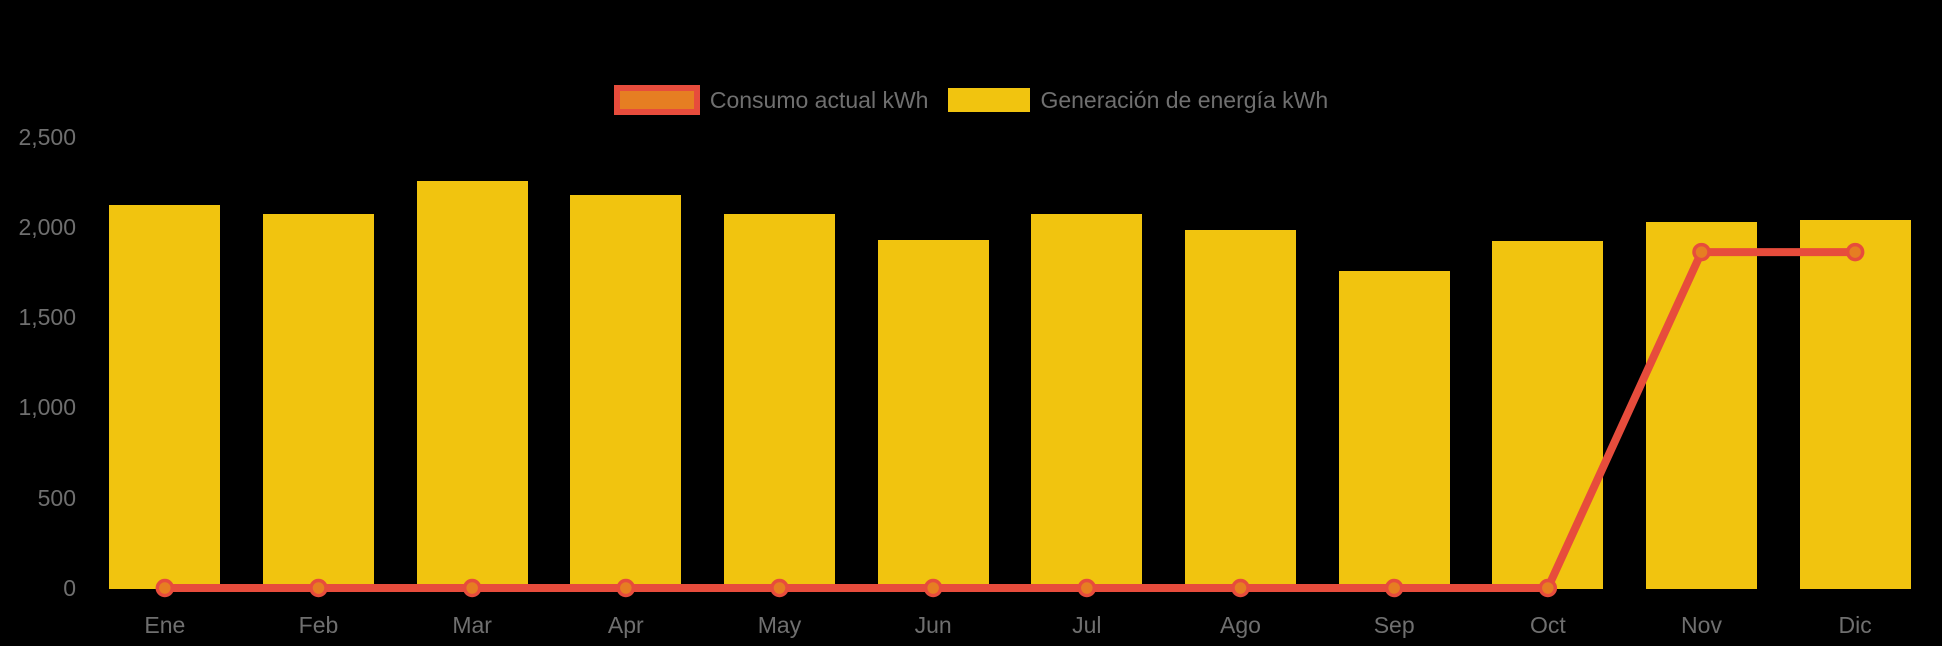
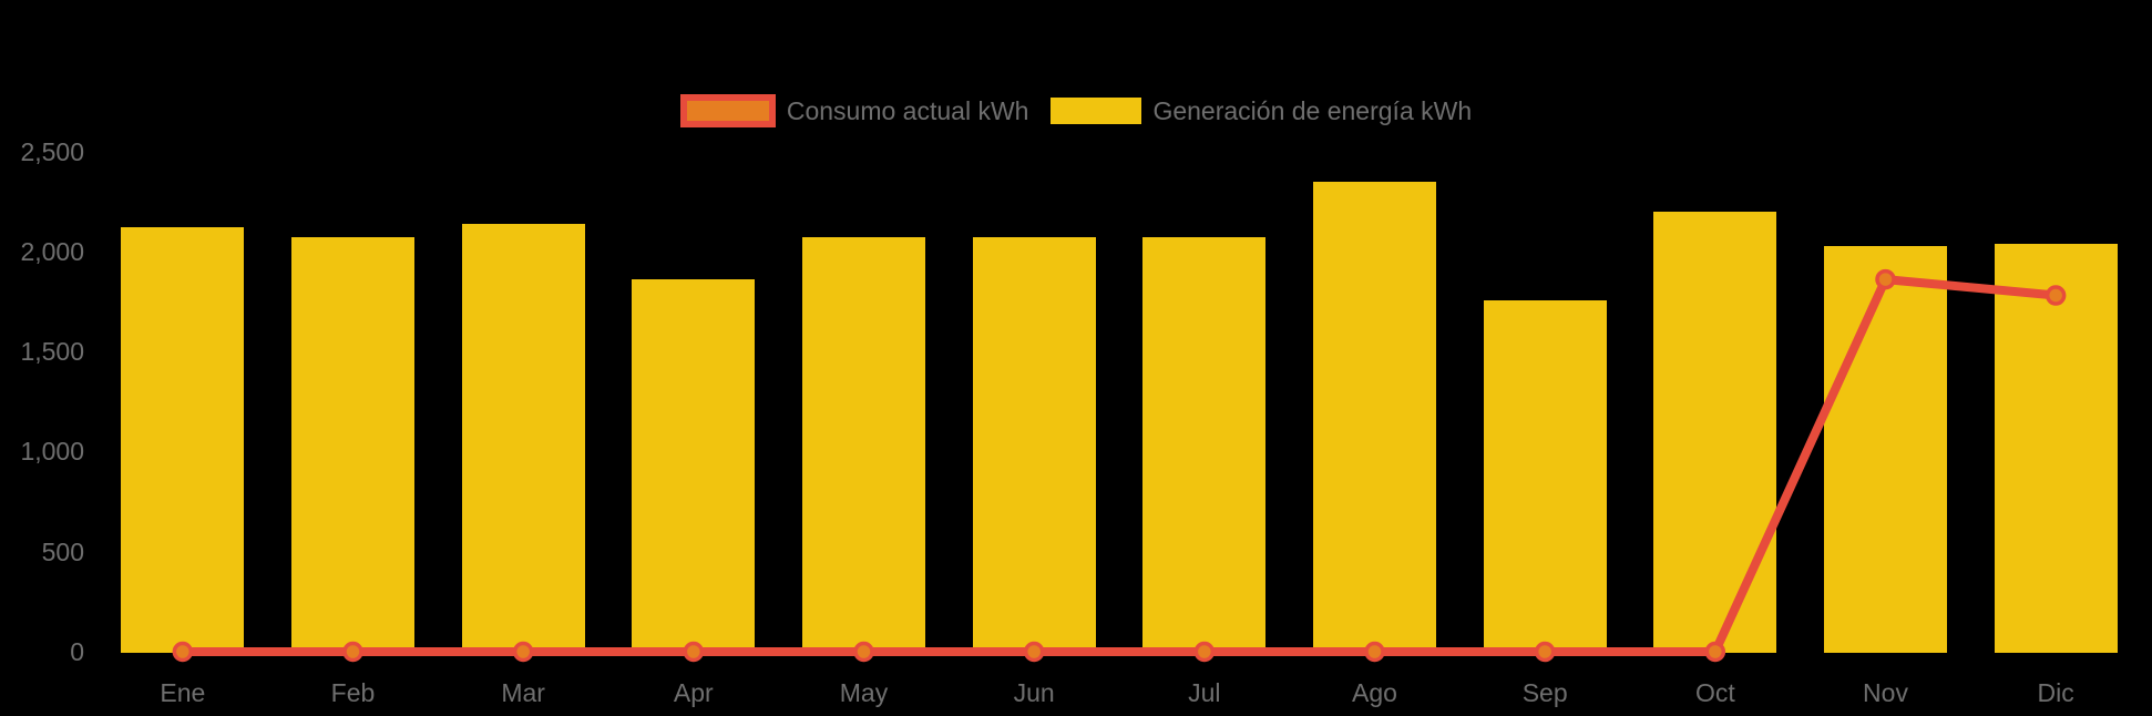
Generación de energía kWh/Mar: 2260 -> 2140
Generación de energía kWh/Apr: 2180 -> 1860
Generación de energía kWh/Jun: 1920 -> 2070
Generación de energía kWh/Ago: 1980 -> 2350
Generación de energía kWh/Oct: 1920 -> 2200
Consumo actual kWh/Dic: 1860 -> 1780
